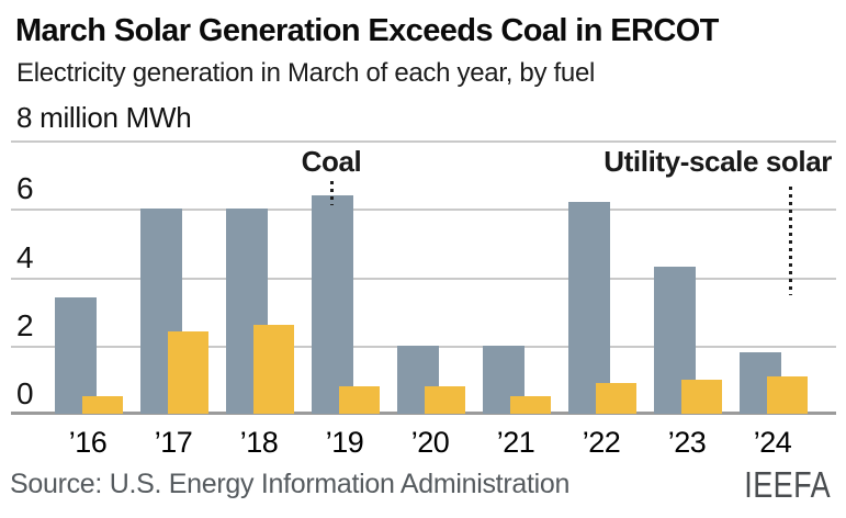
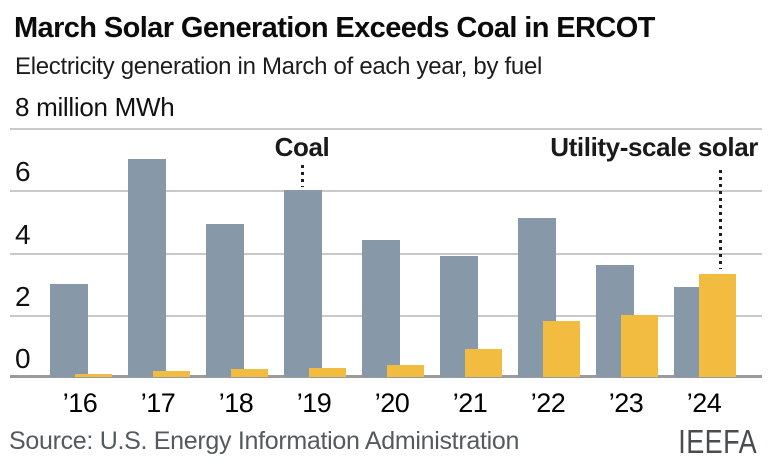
Coal/’16: 3.4 -> 3.0
Utility-scale solar/’16: 0.5 -> 0.1
Coal/’17: 6.0 -> 7.0
Utility-scale solar/’17: 2.4 -> 0.2
Coal/’18: 6.0 -> 4.9
Utility-scale solar/’18: 2.6 -> 0.2
Coal/’19: 6.4 -> 6.0
Utility-scale solar/’19: 0.8 -> 0.3
Coal/’20: 2.0 -> 4.4
Utility-scale solar/’20: 0.8 -> 0.4
Coal/’21: 2.0 -> 3.9
Utility-scale solar/’21: 0.5 -> 0.9
Coal/’22: 6.2 -> 5.1
Utility-scale solar/’22: 0.9 -> 1.8
Coal/’23: 4.3 -> 3.6
Utility-scale solar/’23: 1.0 -> 2.0
Coal/’24: 1.8 -> 2.9
Utility-scale solar/’24: 1.1 -> 3.3
